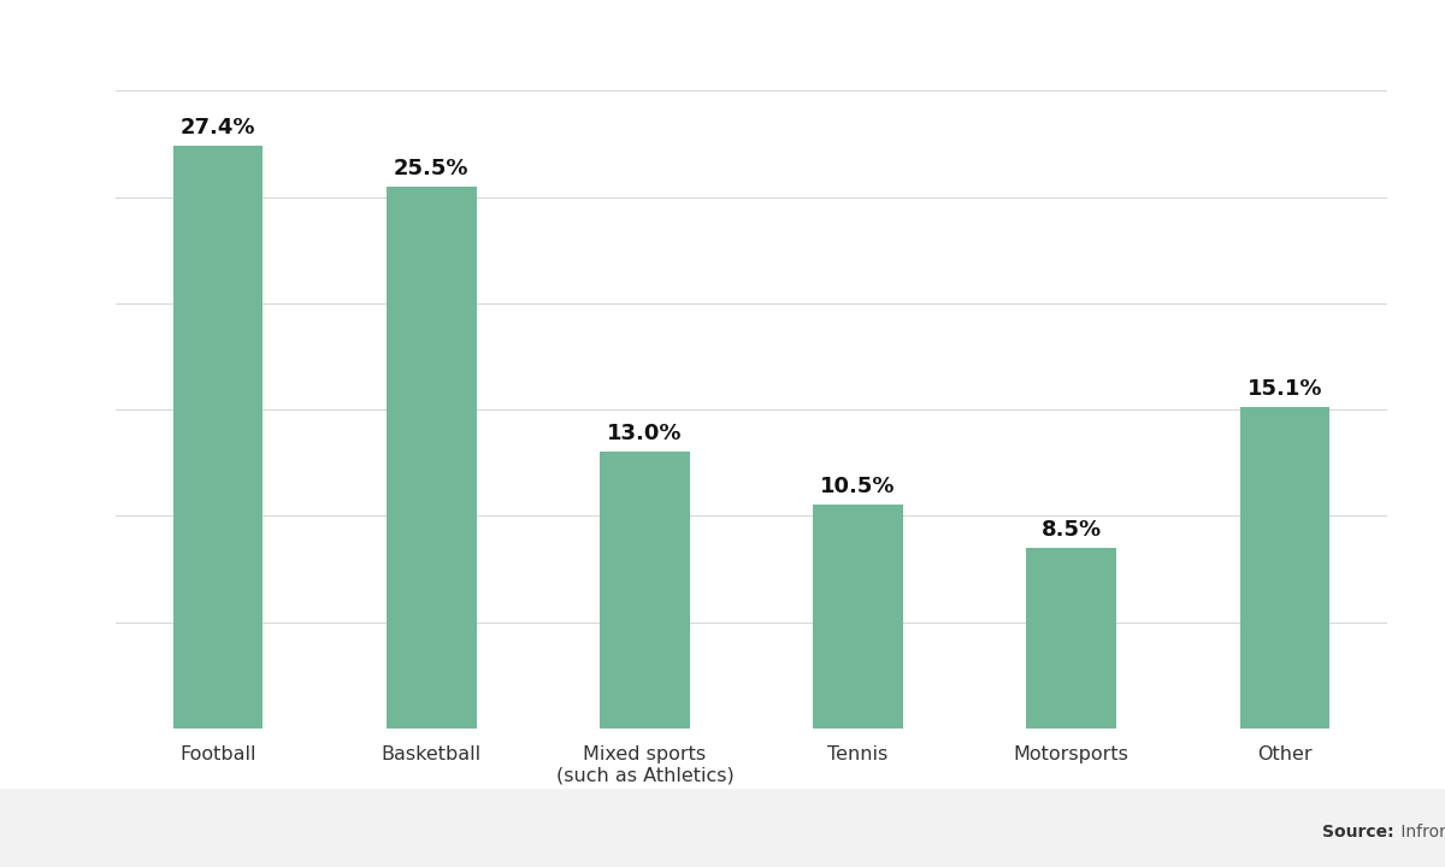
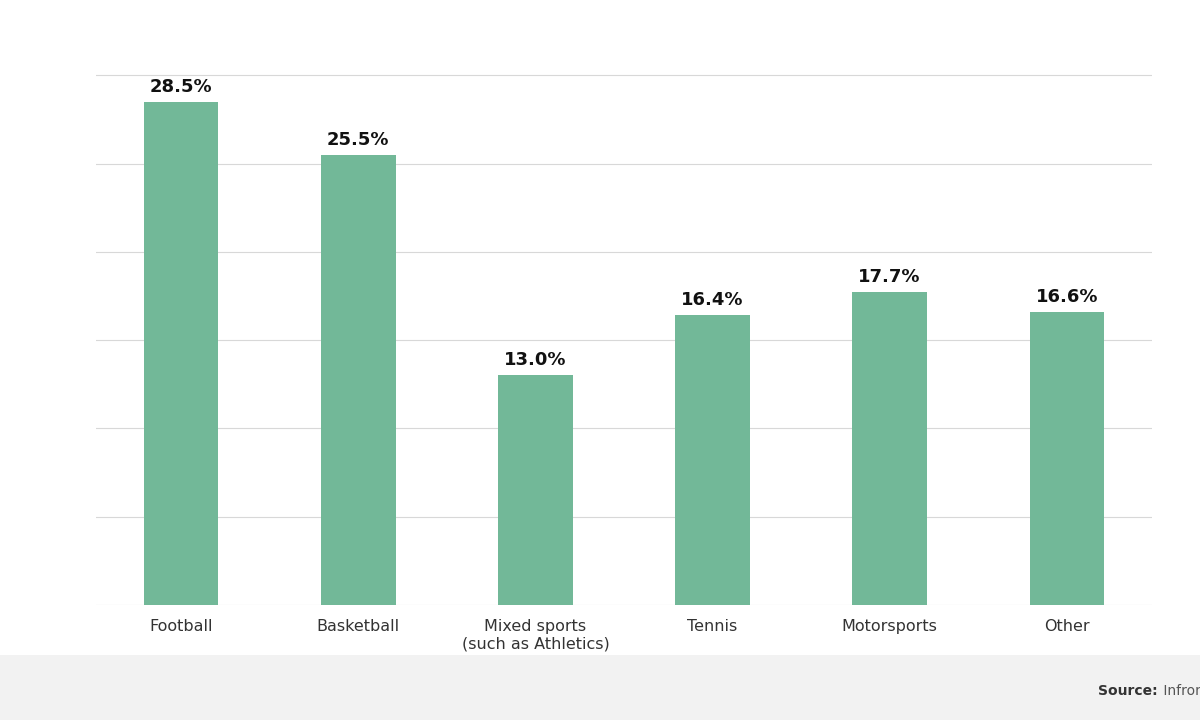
Football: 27.4% -> 28.5%
Tennis: 10.5% -> 16.4%
Motorsports: 8.5% -> 17.7%
Other: 15.1% -> 16.6%
